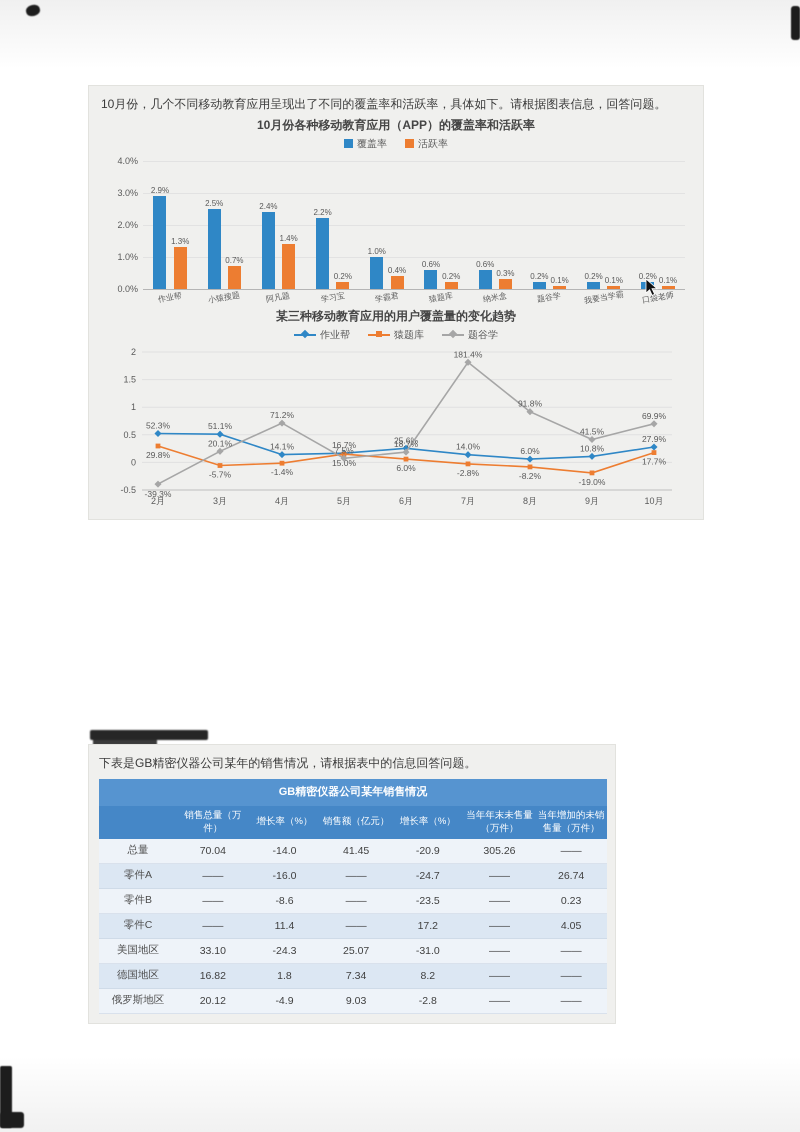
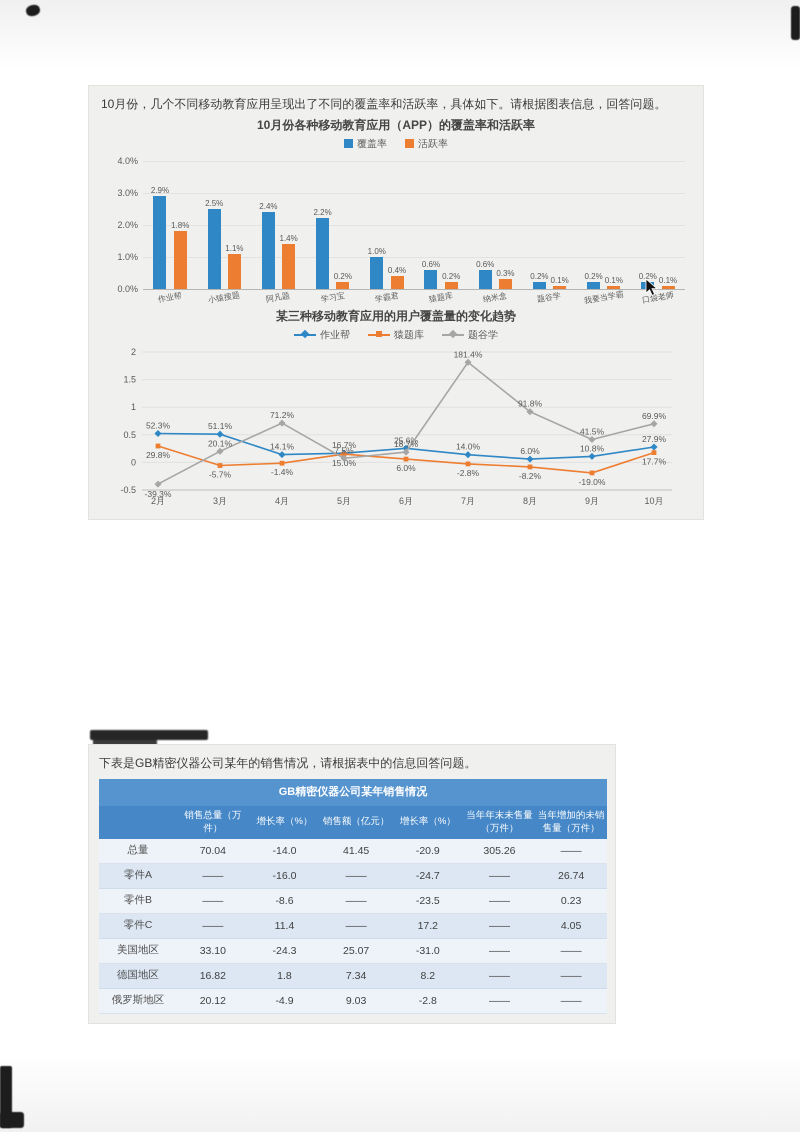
10月份各种移动教育应用（APP）的覆盖率和活跃率/活跃率/作业帮: 1.3% -> 1.8%
10月份各种移动教育应用（APP）的覆盖率和活跃率/活跃率/小猿搜题: 0.7% -> 1.1%
